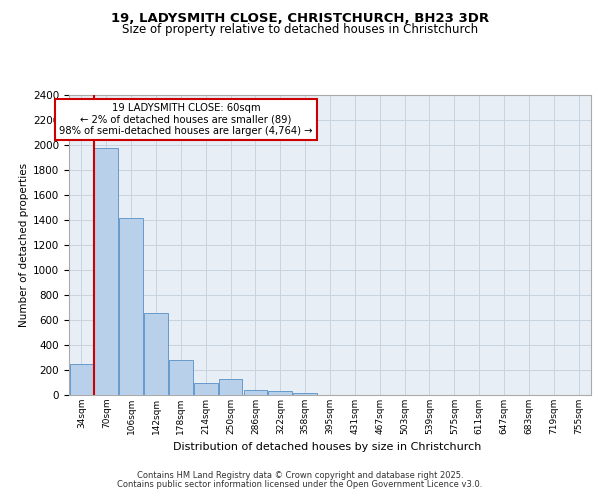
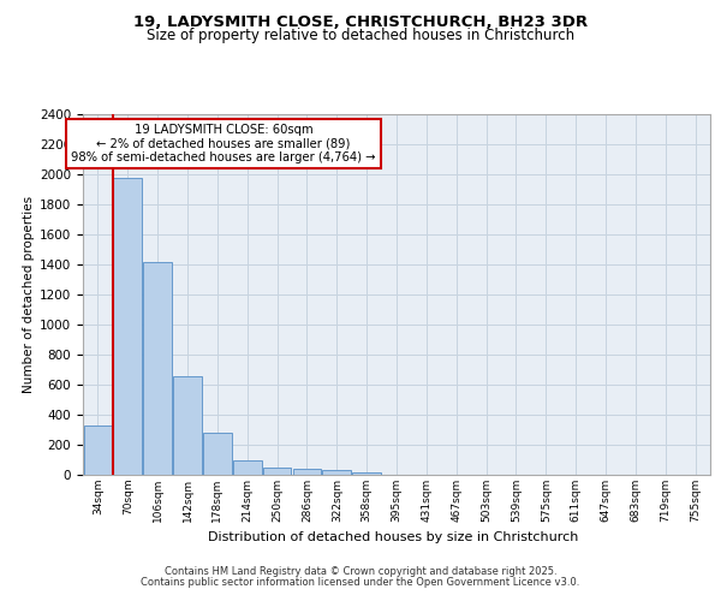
34sqm: 250 -> 320
250sqm: 130 -> 50
